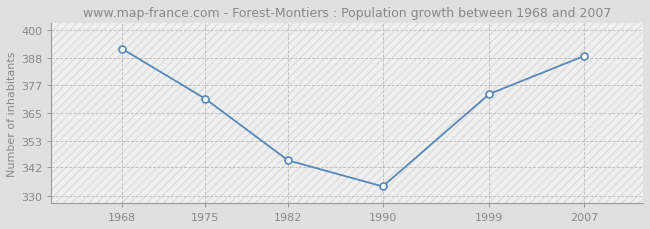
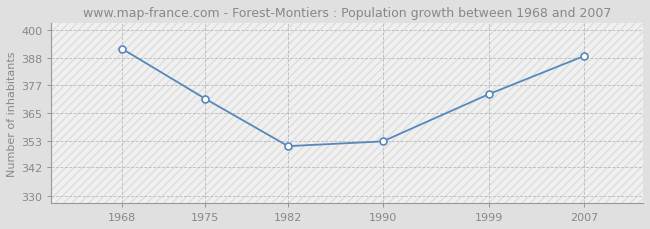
1982: 345 -> 351
1990: 334 -> 353
